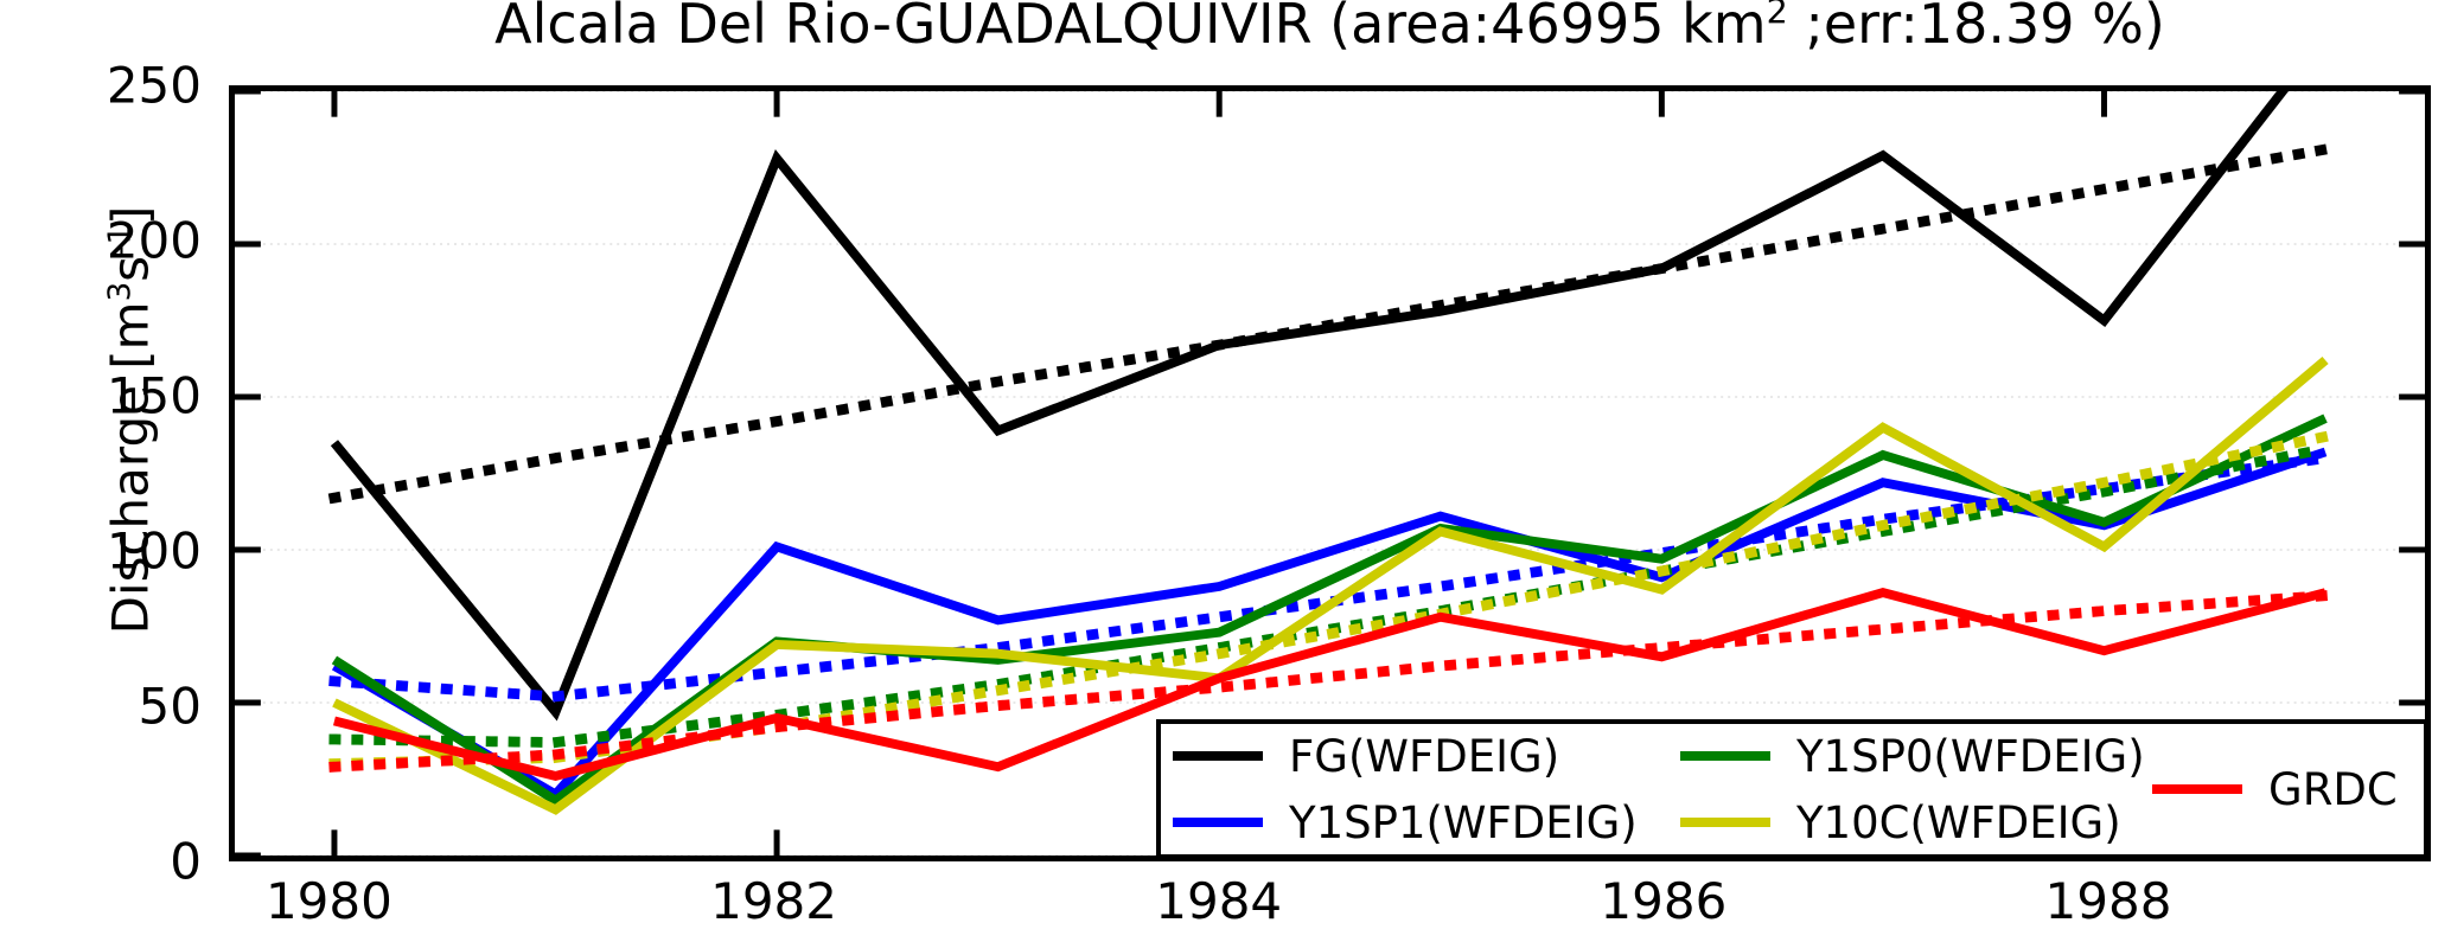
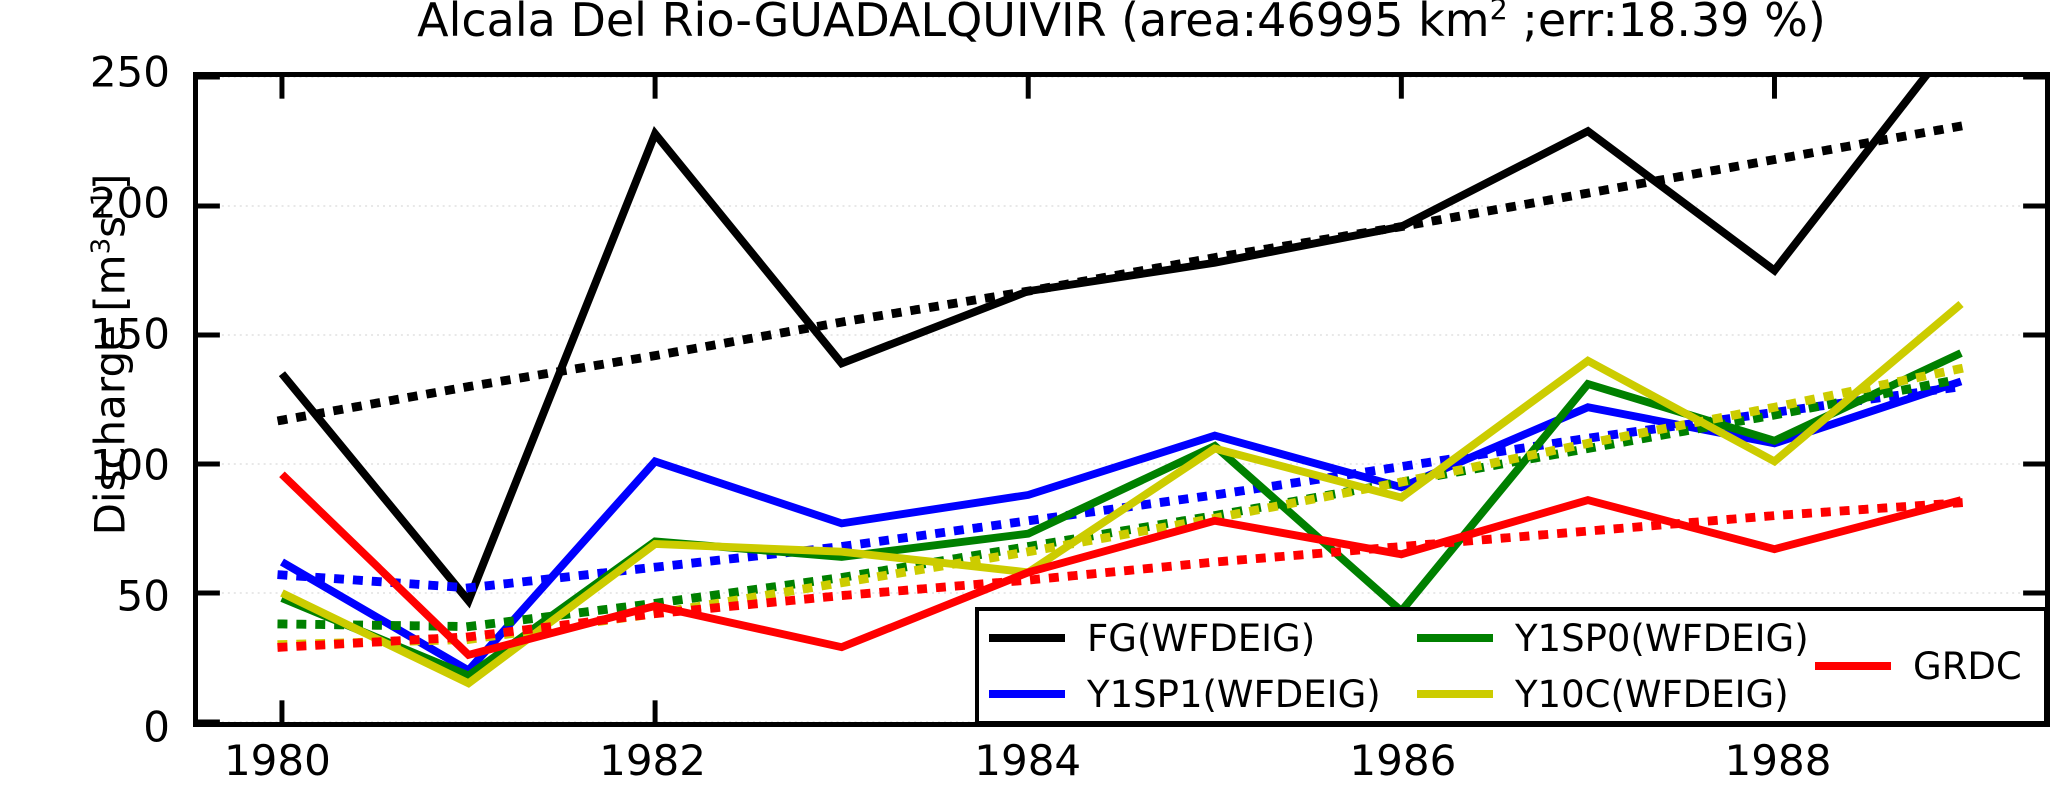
Y1SP0(WFDEIG)/1980: 64 -> 48
GRDC/1980: 44 -> 96
Y1SP0(WFDEIG)/1986: 97 -> 43
